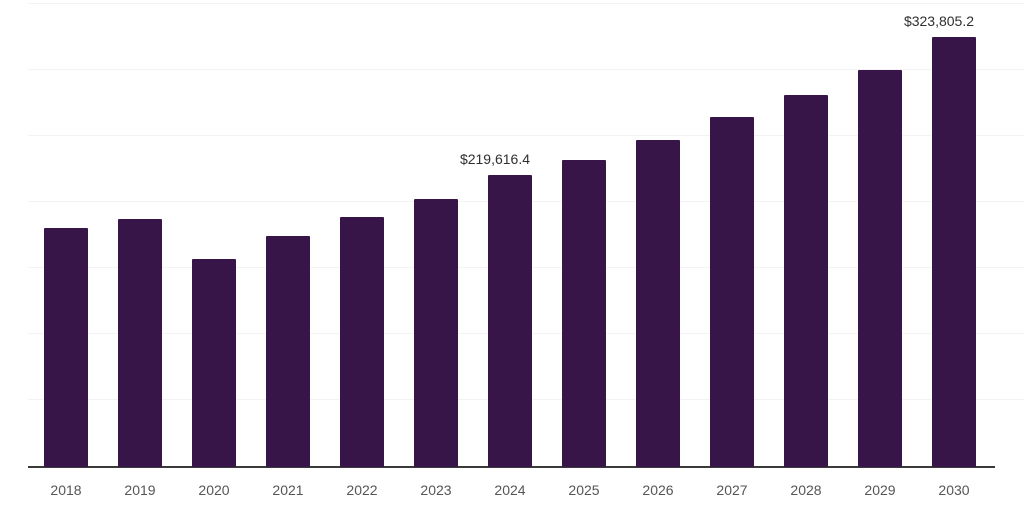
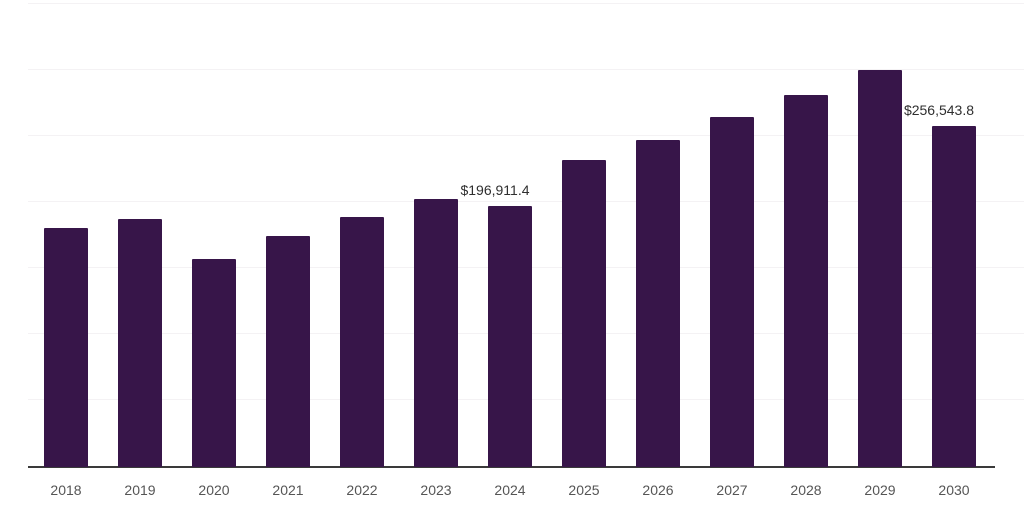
2024: $219,616.4 -> $196,911.4
2030: $323,805.2 -> $256,543.8
